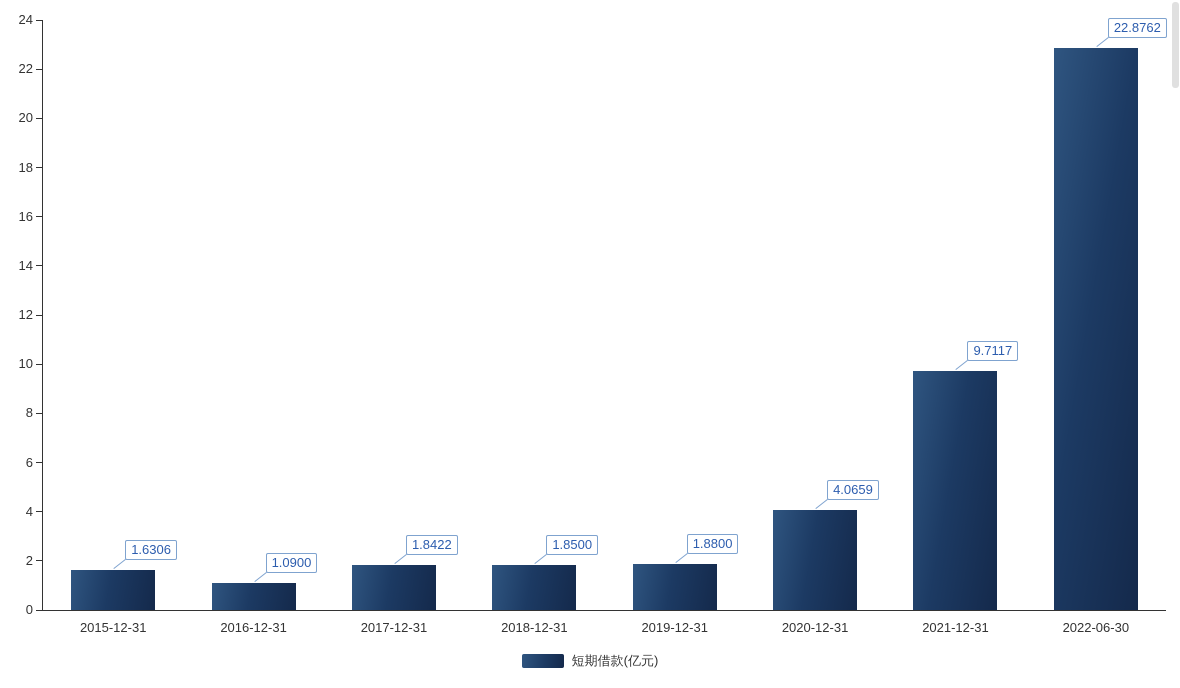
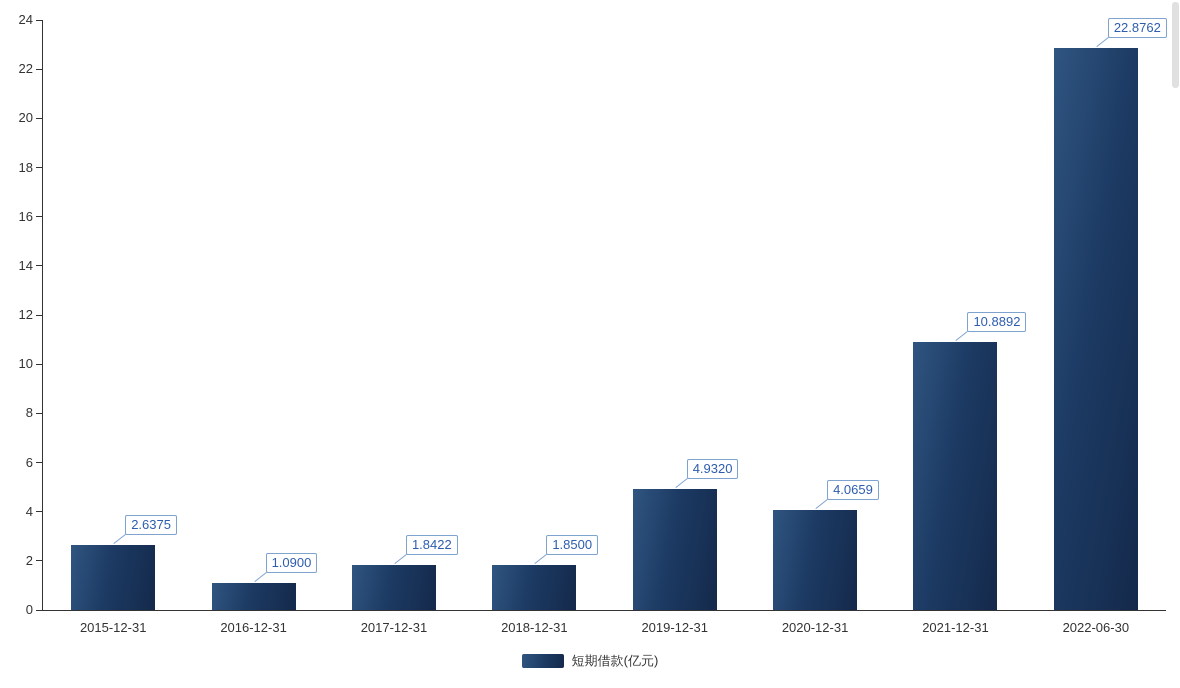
2015-12-31: 1.6306 -> 2.6375
2019-12-31: 1.8800 -> 4.9320
2021-12-31: 9.7117 -> 10.8892
